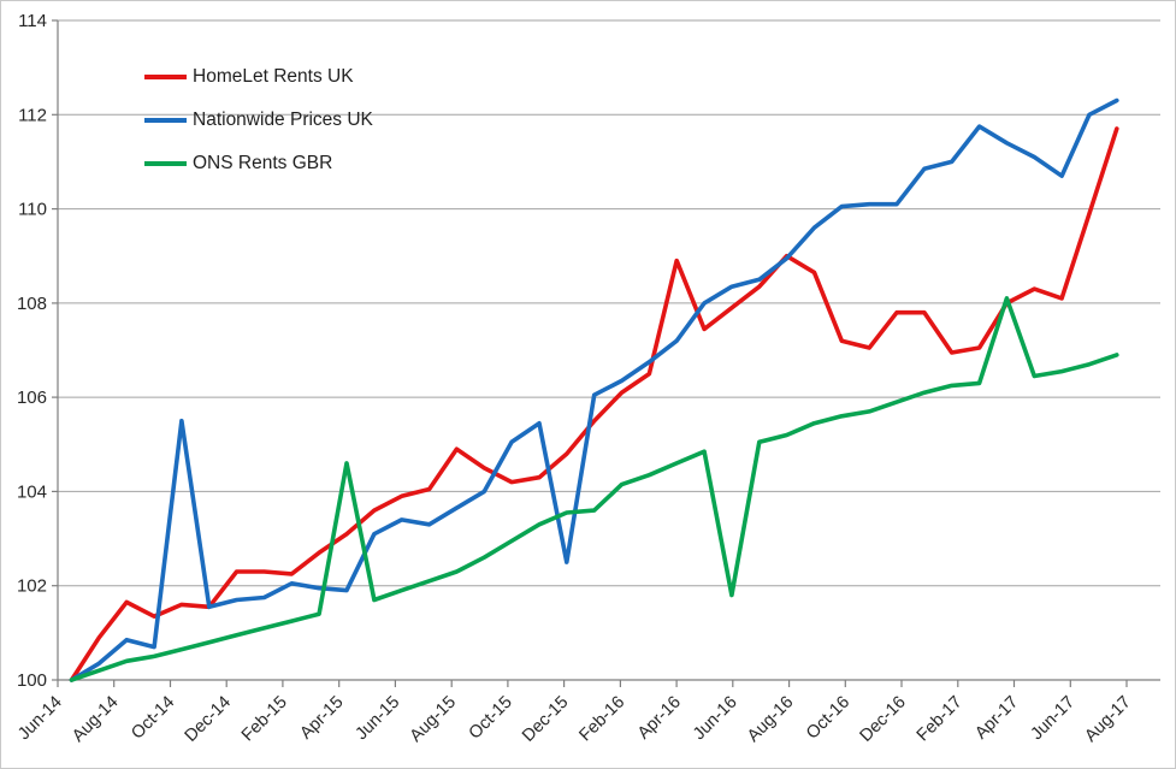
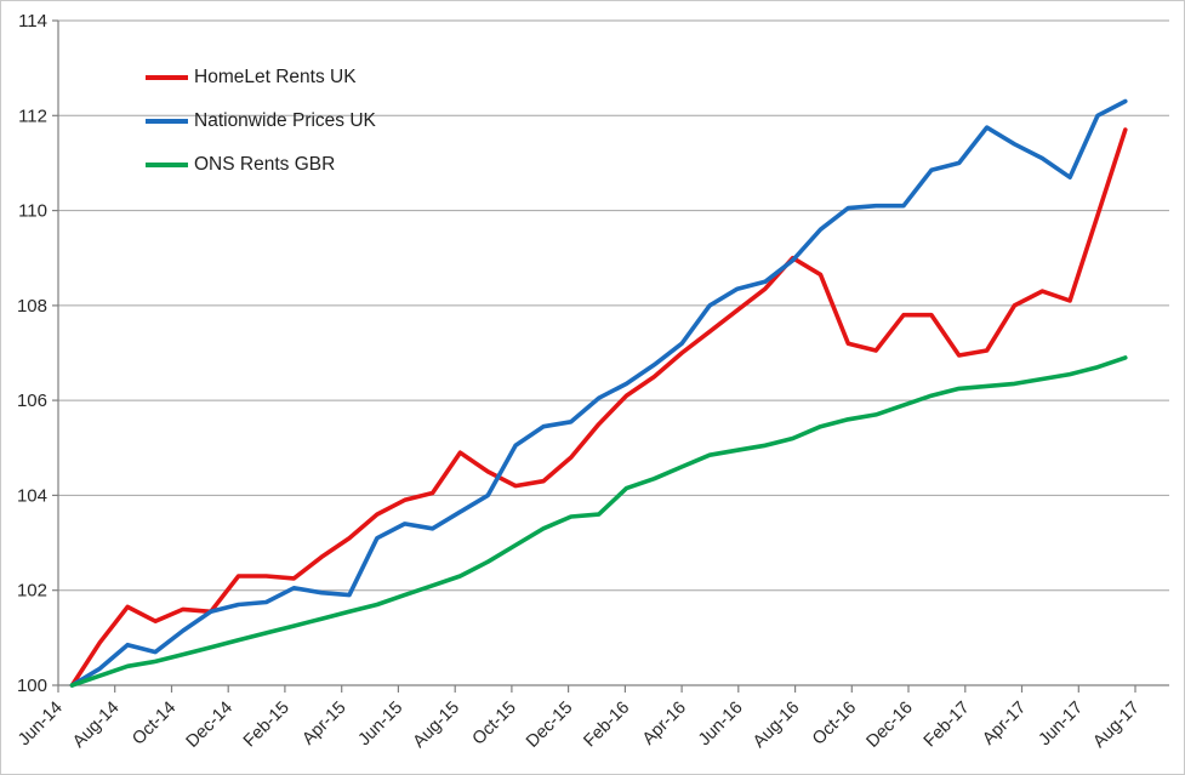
Nationwide Prices UK/Oct-14: 105.5 -> 101.2
ONS Rents GBR/Apr-15: 104.6 -> 101.5
Nationwide Prices UK/Dec-15: 102.5 -> 105.5
HomeLet Rents UK/Apr-16: 108.9 -> 107.0
ONS Rents GBR/Jun-16: 101.8 -> 105.0
ONS Rents GBR/Apr-17: 108.1 -> 106.3
